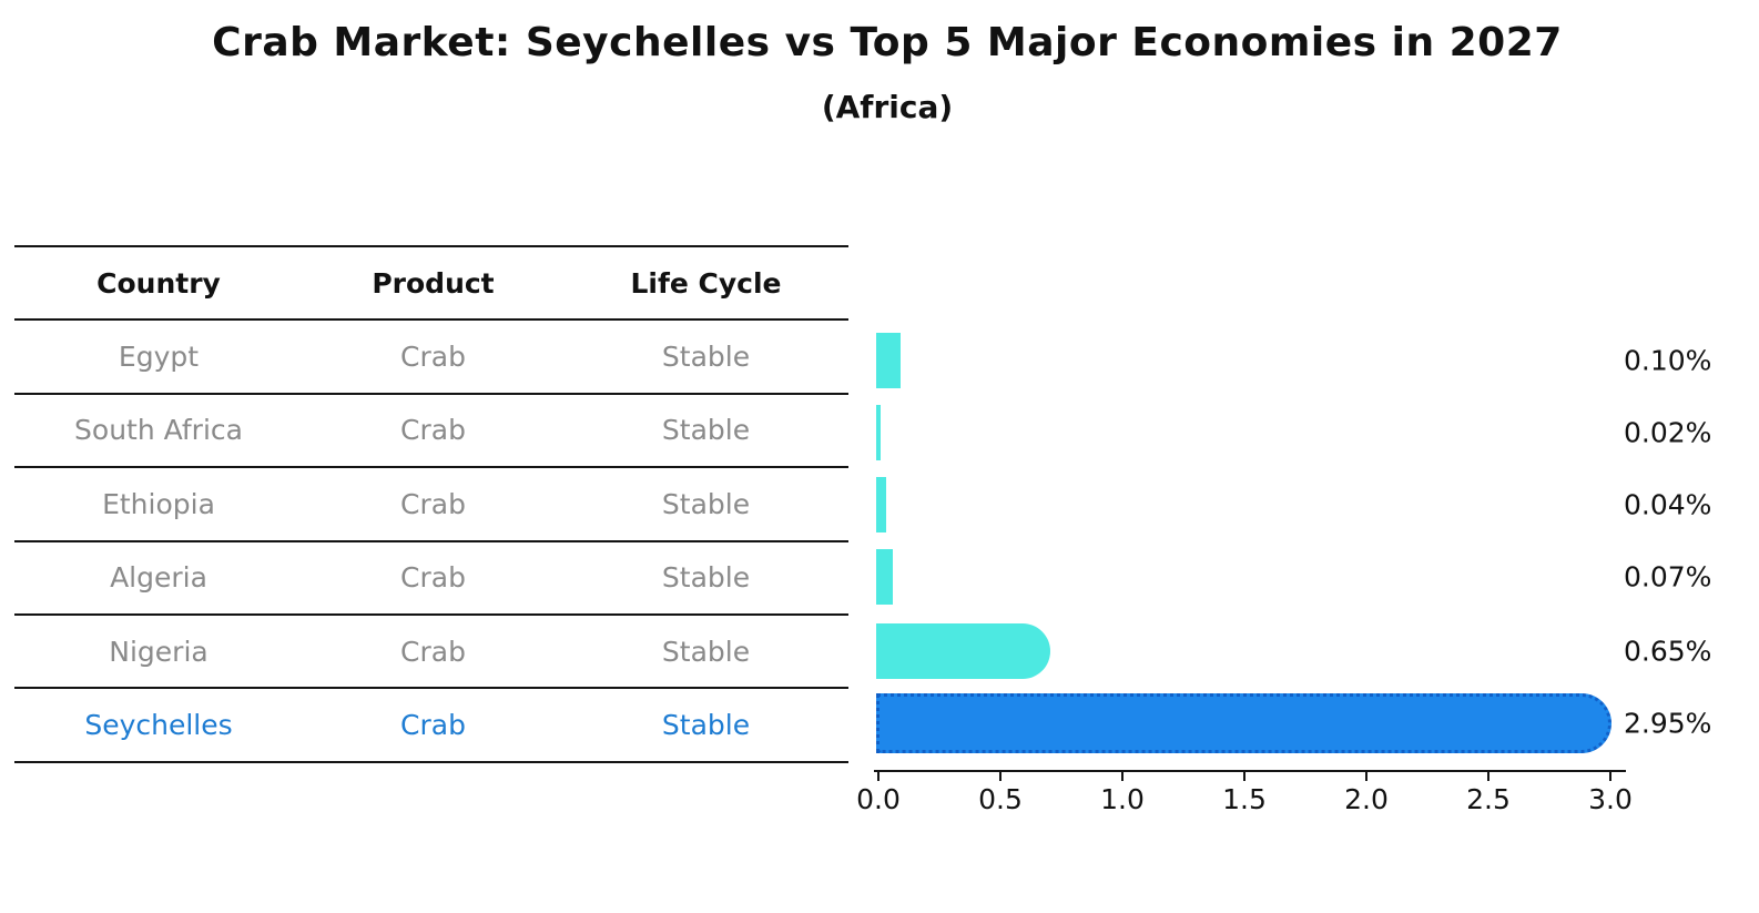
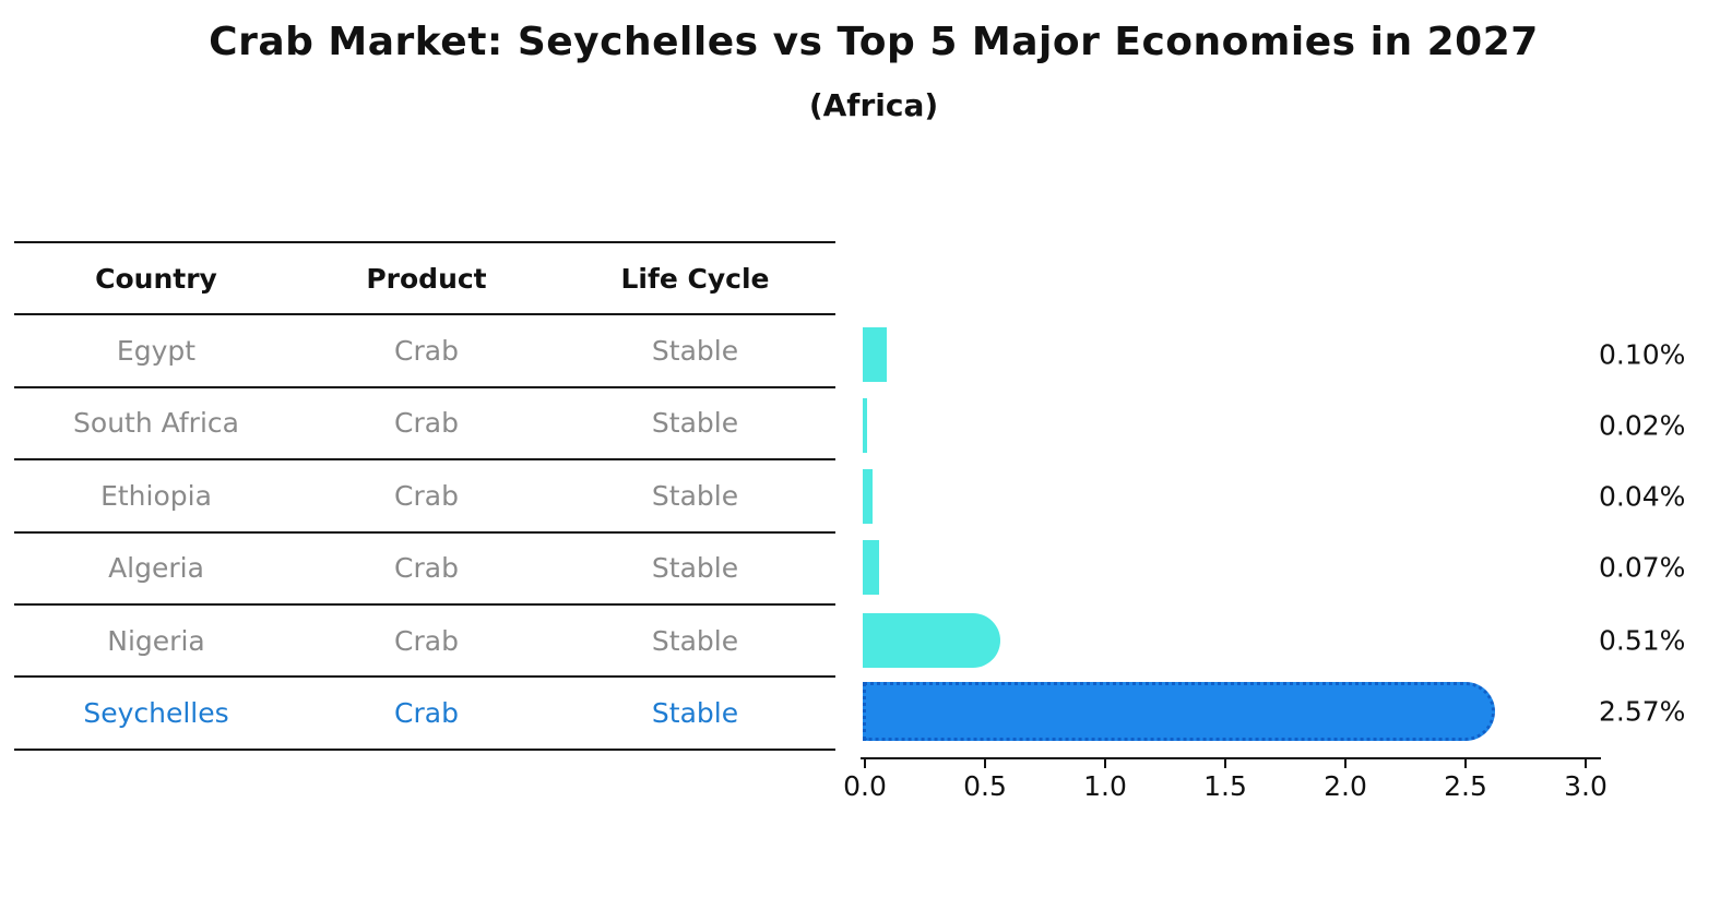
Nigeria: 0.65% -> 0.51%
Seychelles: 2.95% -> 2.57%
